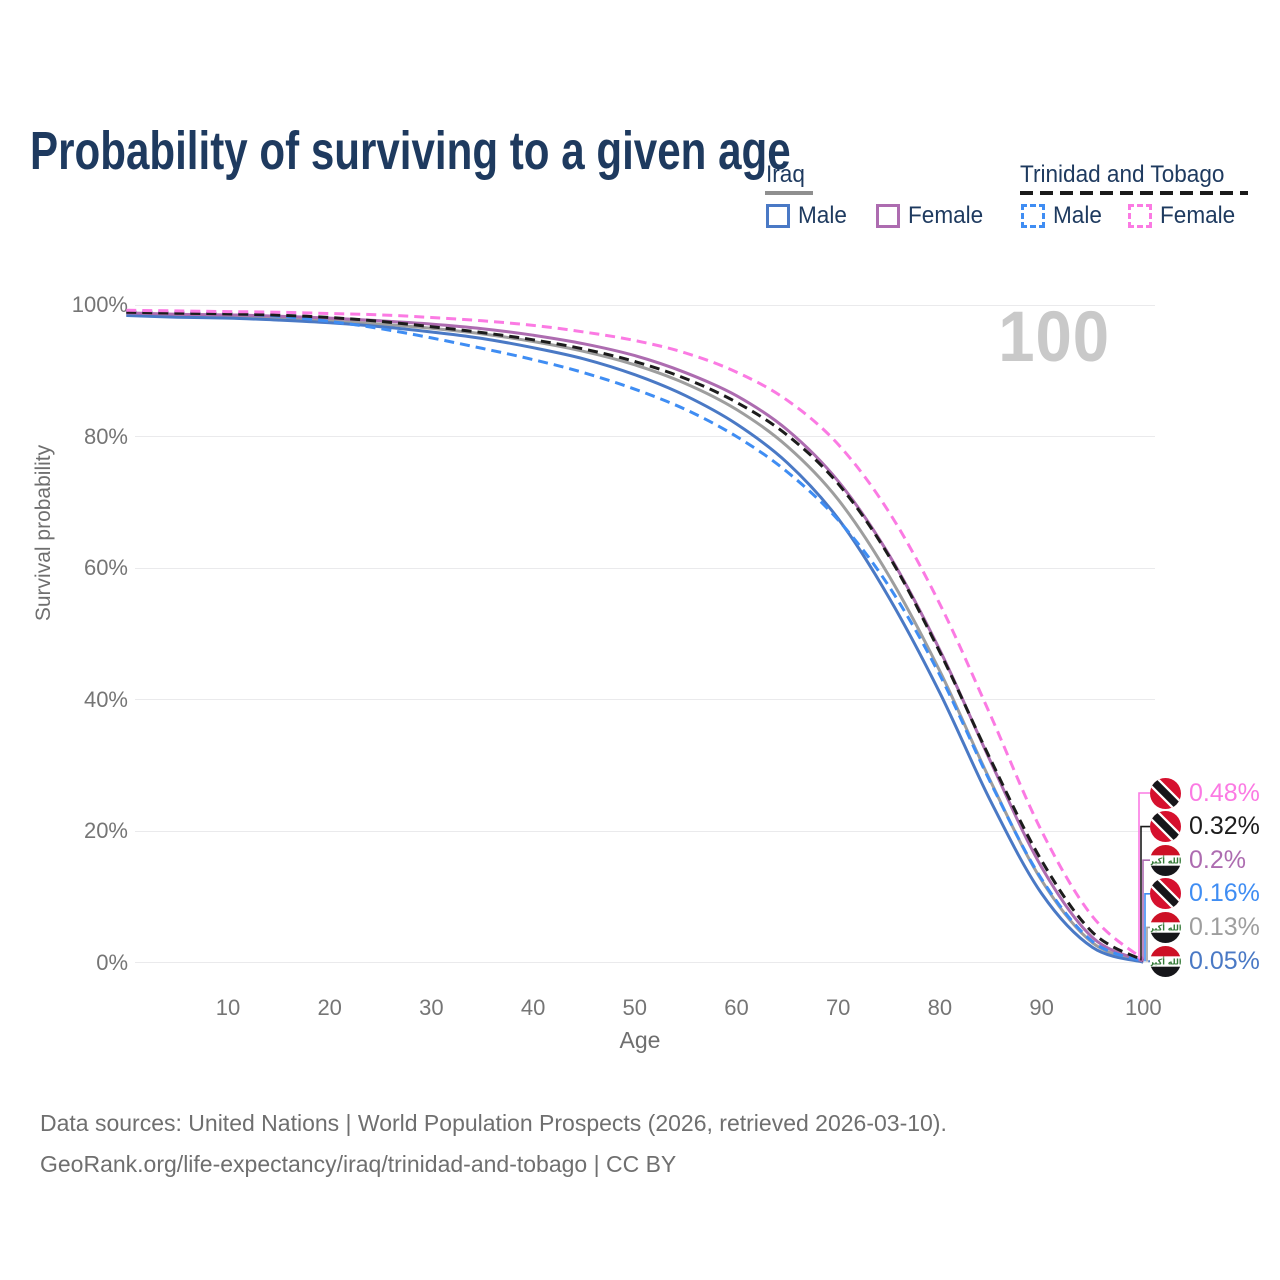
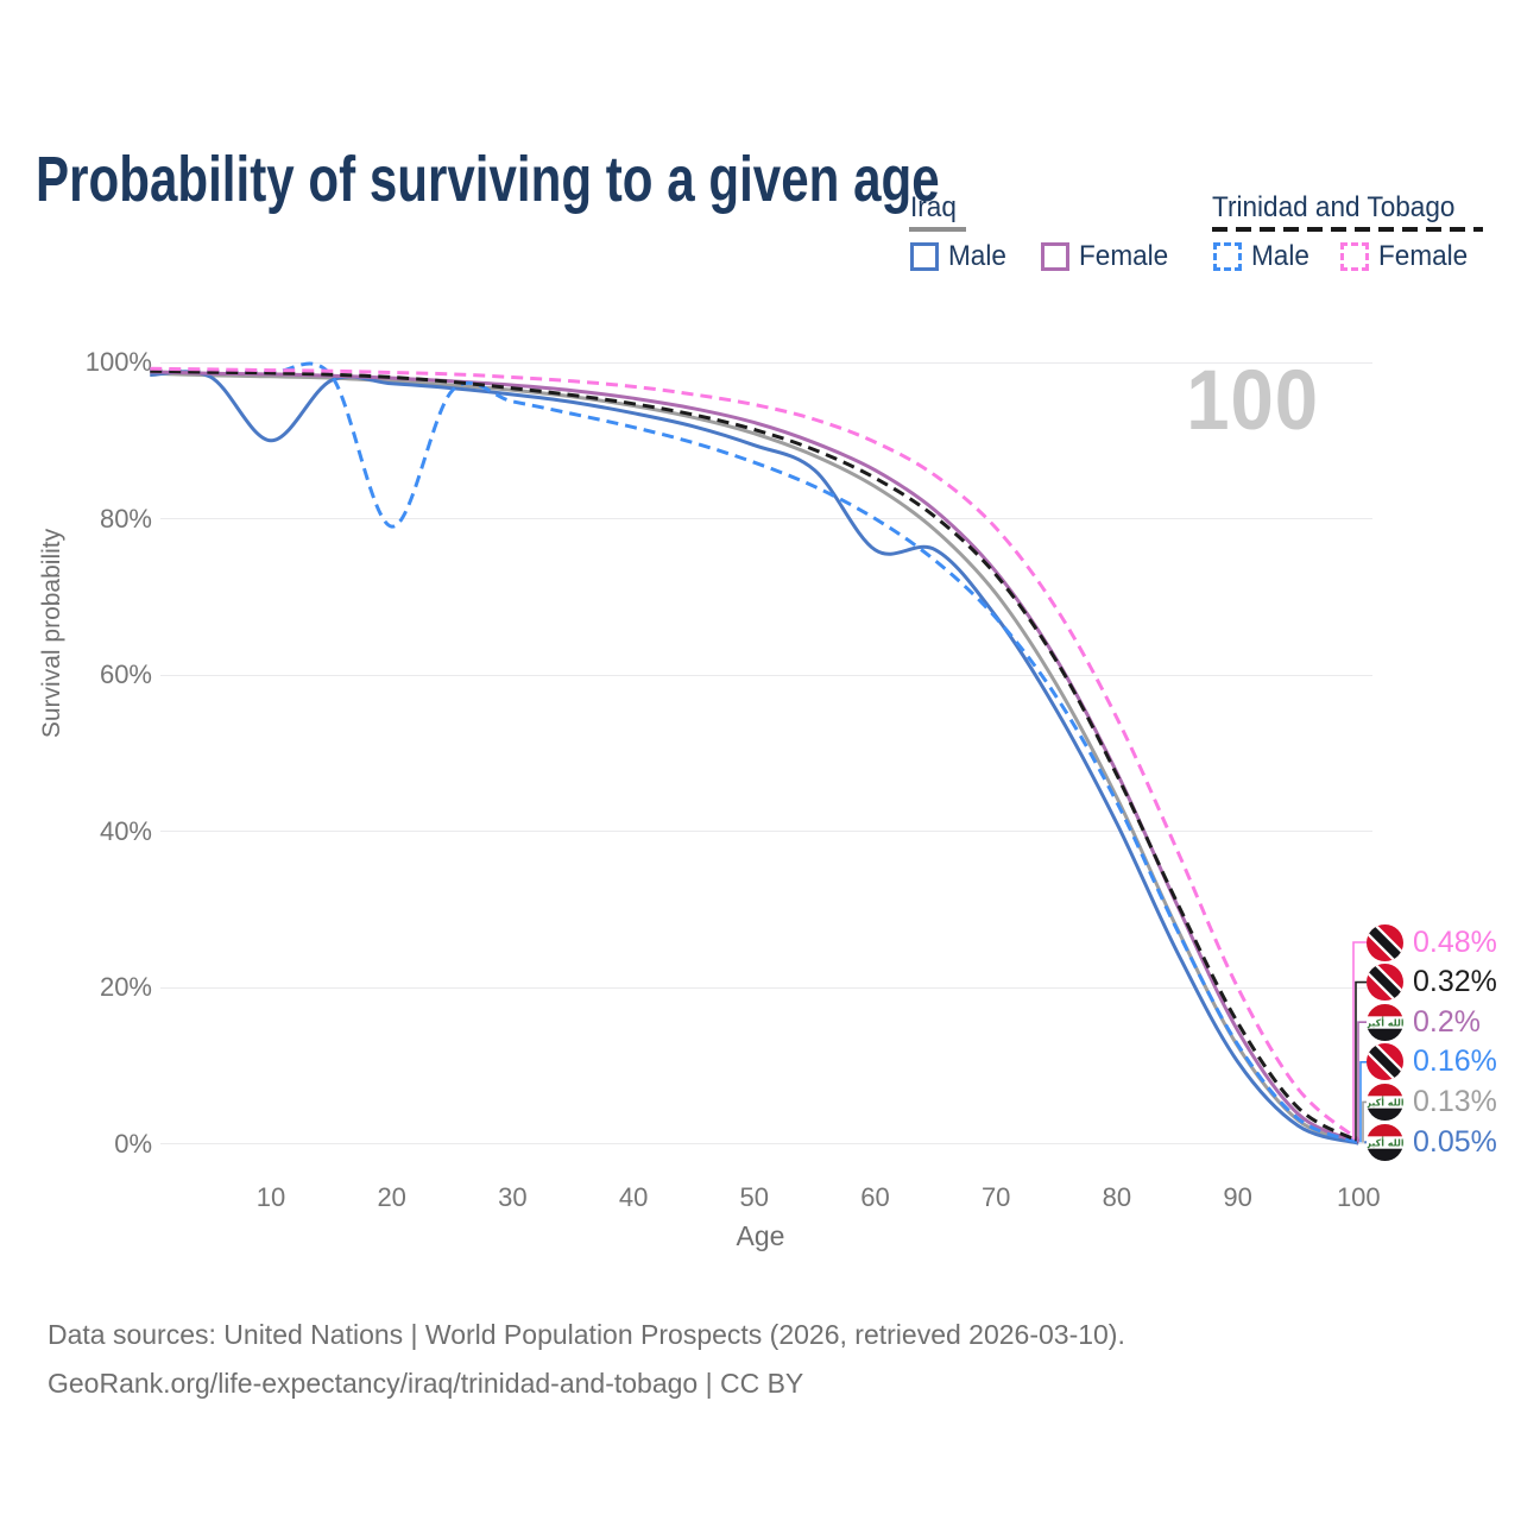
Iraq Male/10: 98% -> 90%
Trinidad and Tobago Male/20: 98% -> 79%
Iraq Male/60: 82% -> 76%
